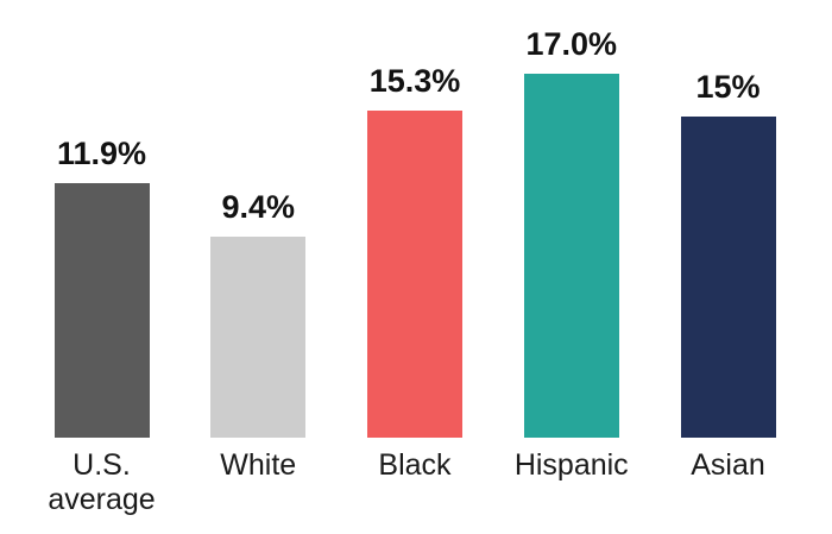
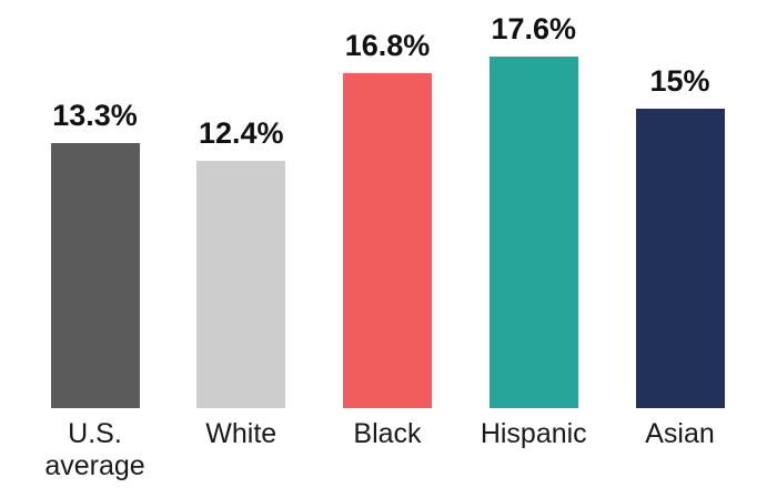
U.S. average: 11.9% -> 13.3%
White: 9.4% -> 12.4%
Black: 15.3% -> 16.8%
Hispanic: 17.0% -> 17.6%
